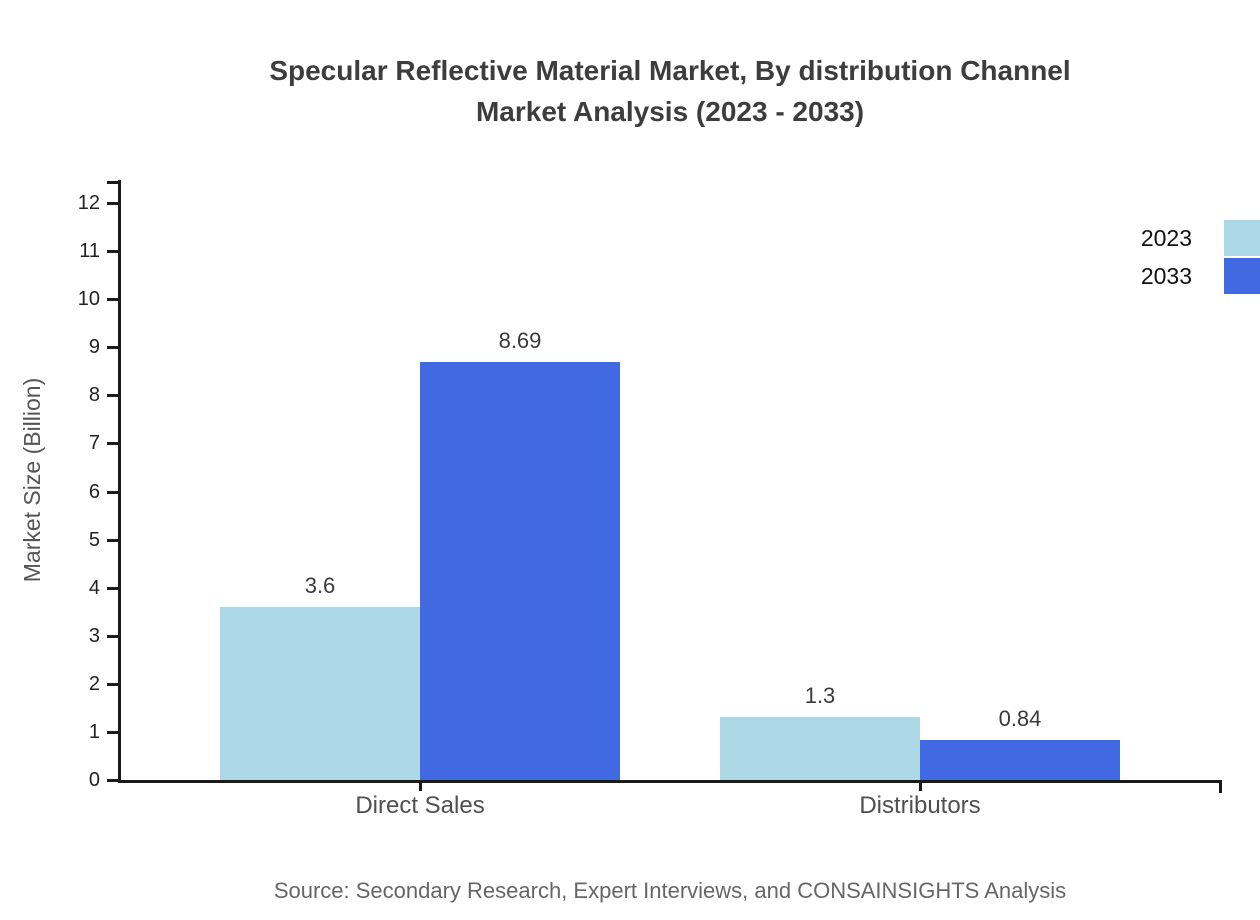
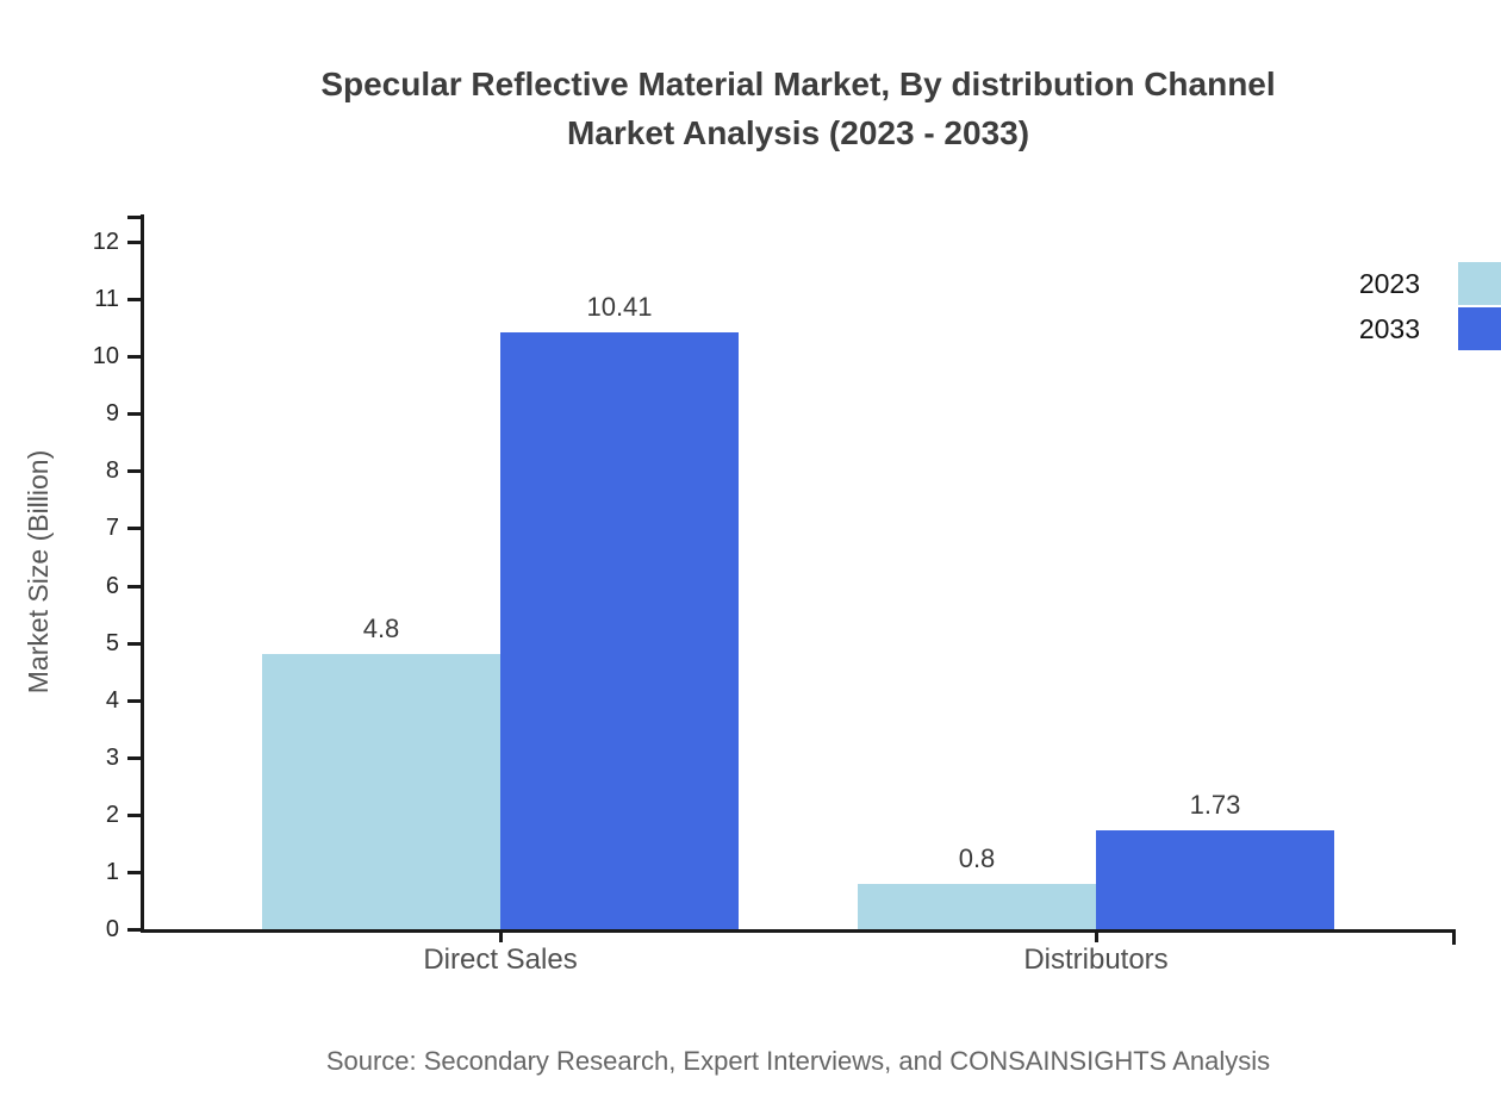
2023/Direct Sales: 3.6 -> 4.8
2033/Direct Sales: 8.69 -> 10.41
2023/Distributors: 1.3 -> 0.8
2033/Distributors: 0.84 -> 1.73
